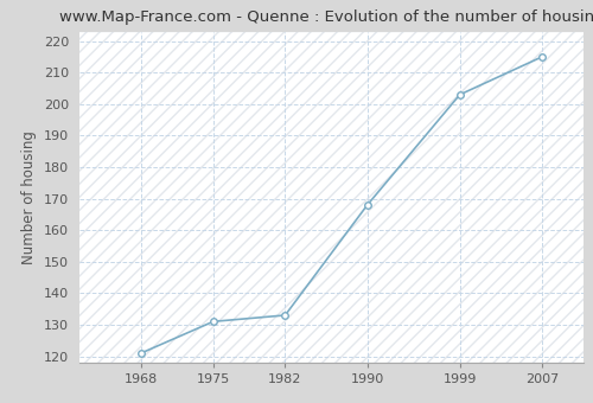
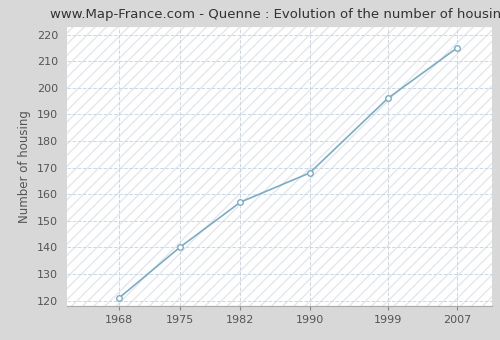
1975: 131 -> 140
1982: 133 -> 157
1999: 203 -> 196
